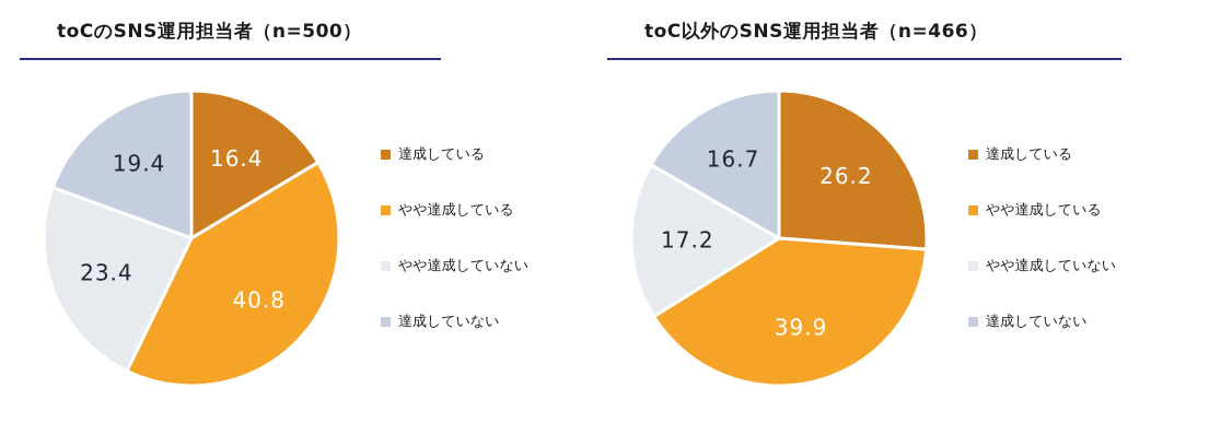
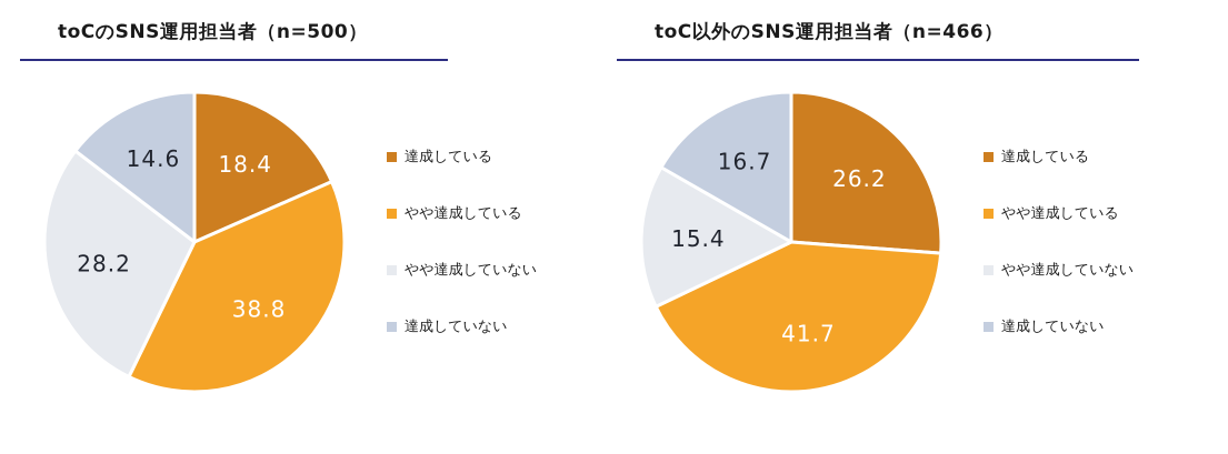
toCのSNS運用担当者（n=500）/達成している: 16.4 -> 18.4
toCのSNS運用担当者（n=500）/やや達成している: 40.8 -> 38.8
toCのSNS運用担当者（n=500）/やや達成していない: 23.4 -> 28.2
toCのSNS運用担当者（n=500）/達成していない: 19.4 -> 14.6
toC以外のSNS運用担当者（n=466）/やや達成している: 39.9 -> 41.7
toC以外のSNS運用担当者（n=466）/やや達成していない: 17.2 -> 15.4
